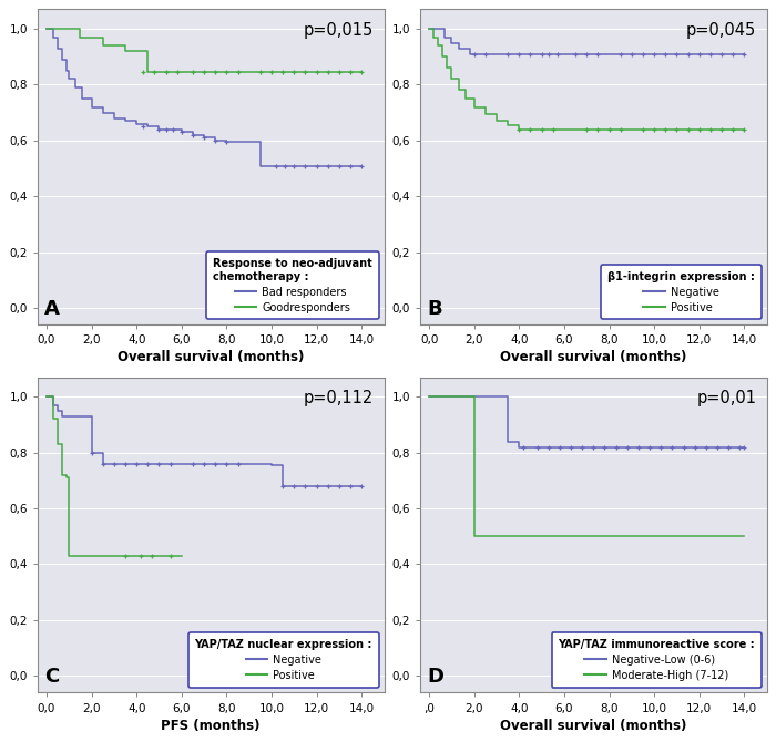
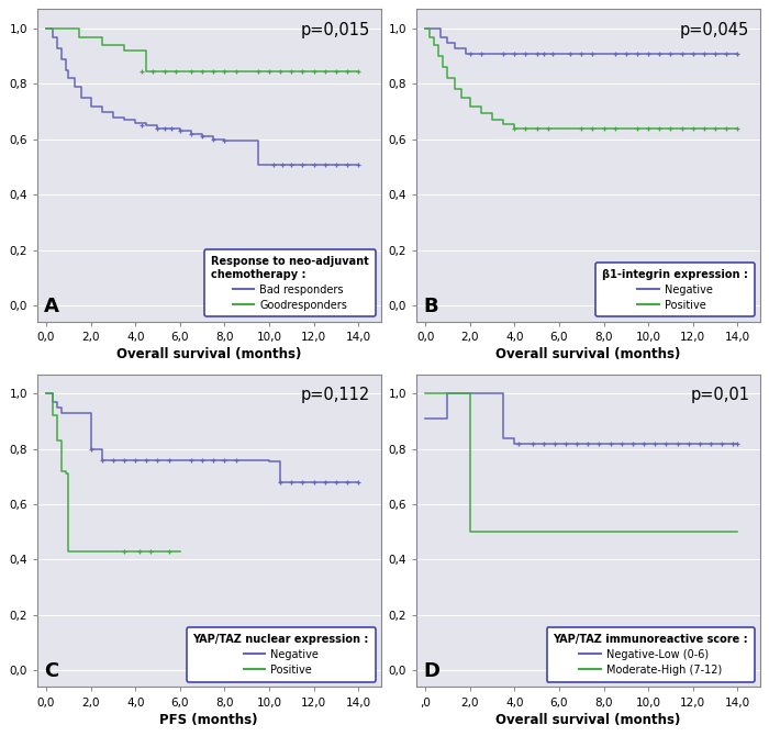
Negative-Low (0-6)/,0: 1,00 -> 0,91
